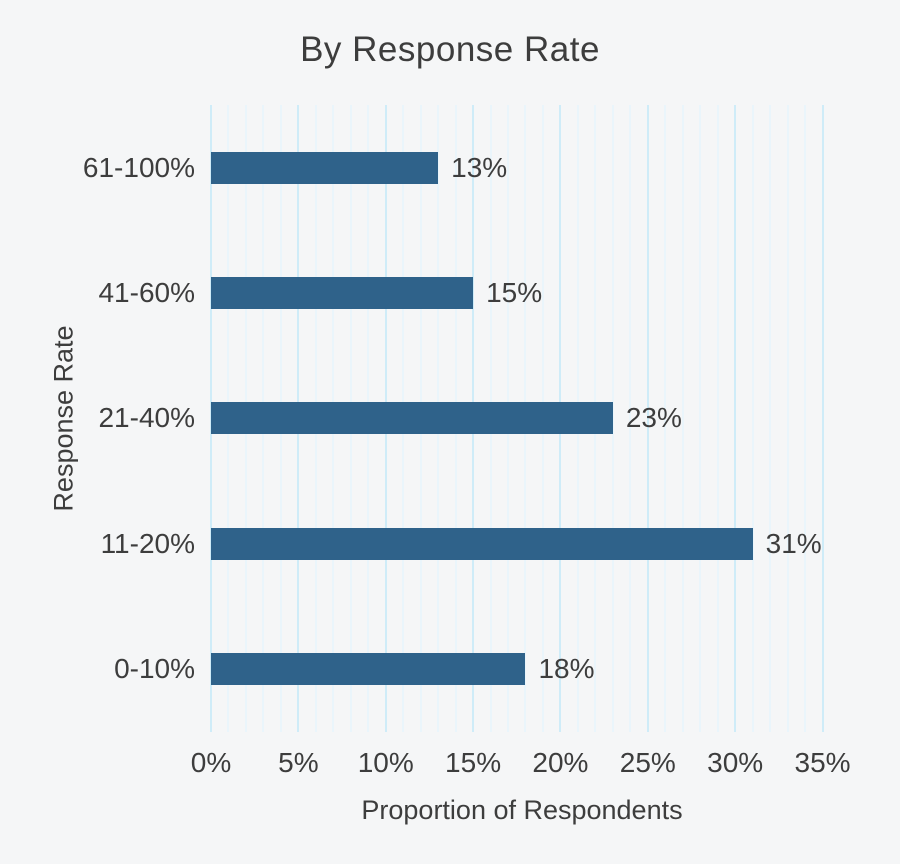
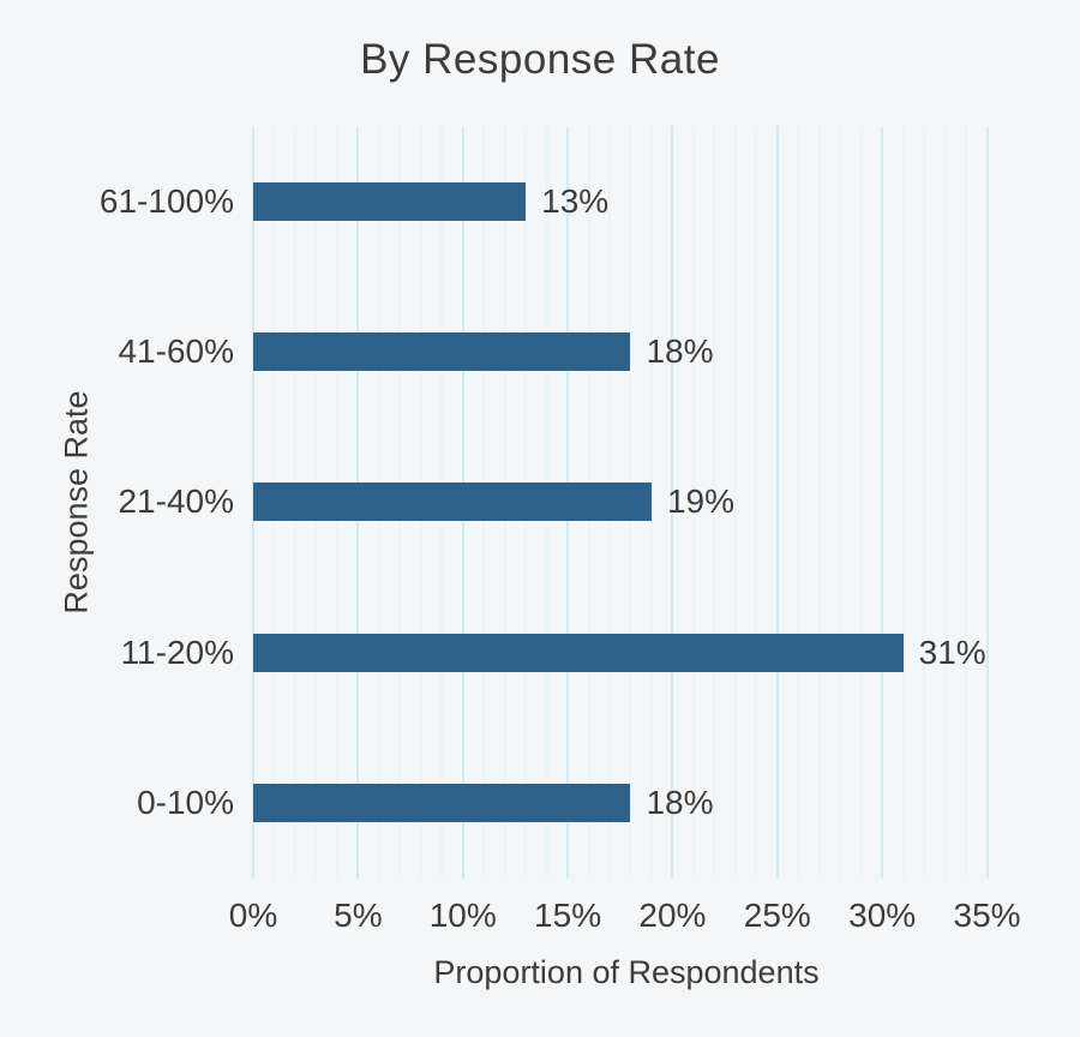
41-60%: 15% -> 18%
21-40%: 23% -> 19%
